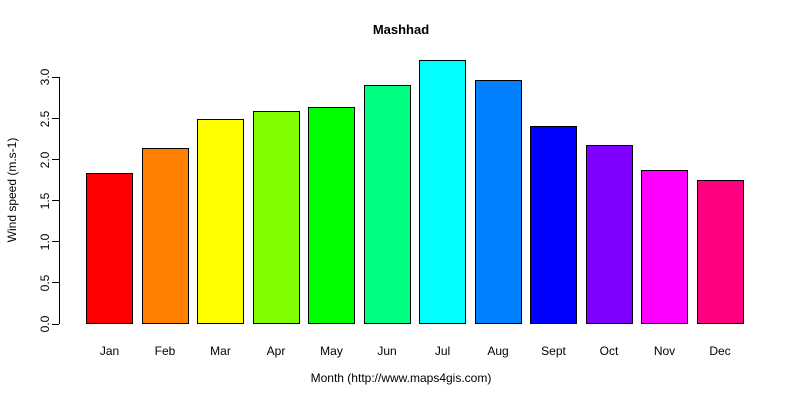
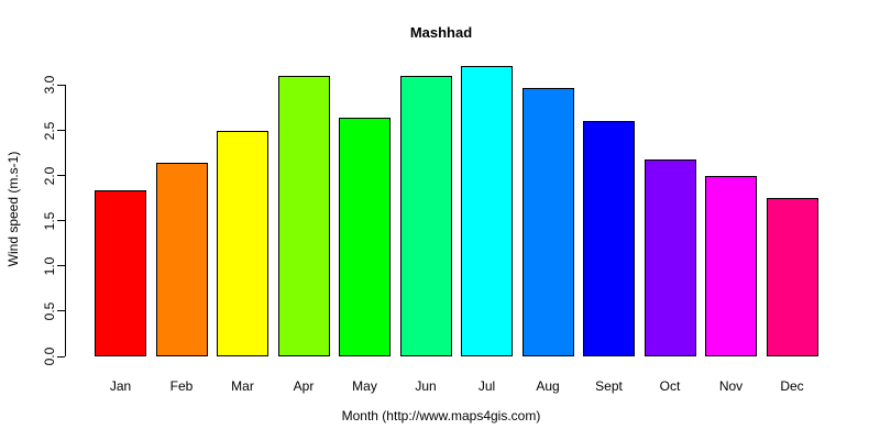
Apr: 2.6 -> 3.1
Jun: 2.9 -> 3.1
Sept: 2.4 -> 2.6
Nov: 1.9 -> 2.0
